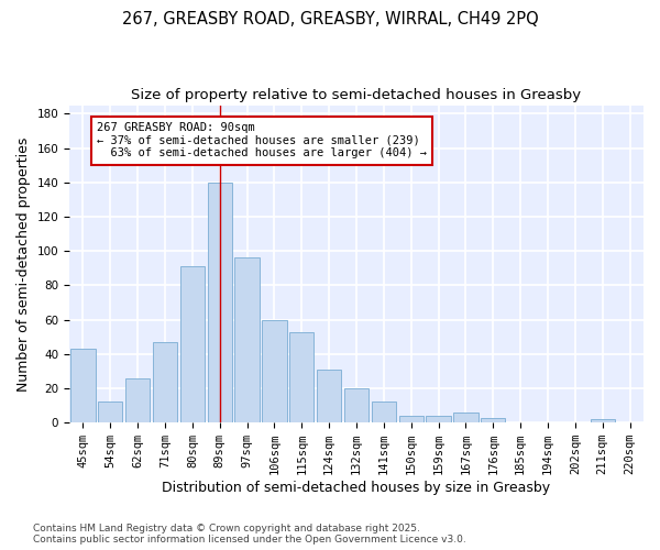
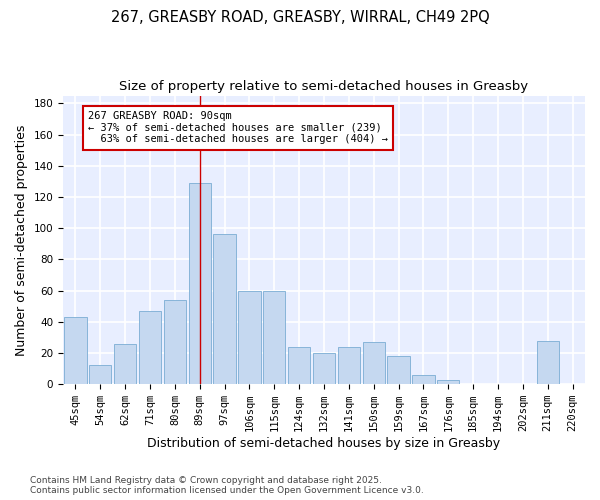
80sqm: 91 -> 54
89sqm: 140 -> 129
115sqm: 53 -> 60
124sqm: 31 -> 24
141sqm: 12 -> 24
150sqm: 4 -> 27
159sqm: 4 -> 18
211sqm: 2 -> 28
